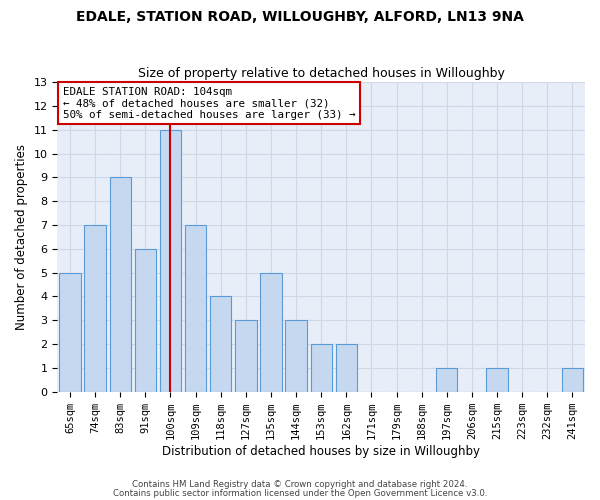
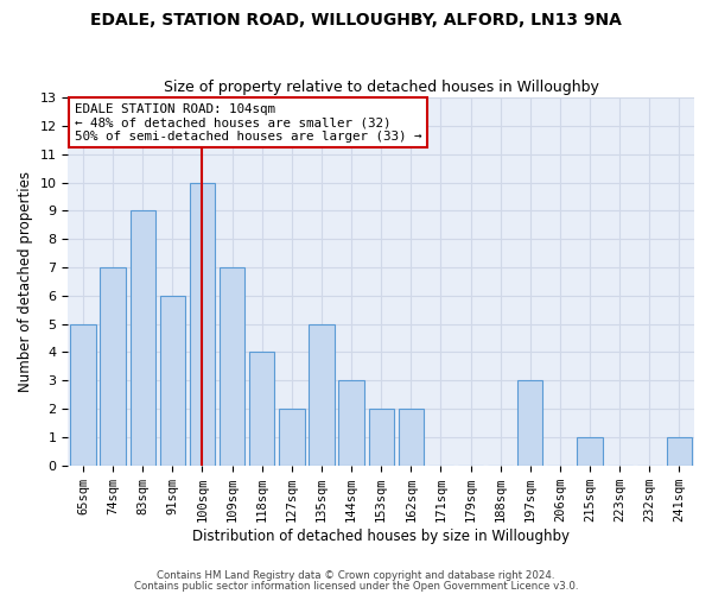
100sqm: 11 -> 10
127sqm: 3 -> 2
197sqm: 1 -> 3
